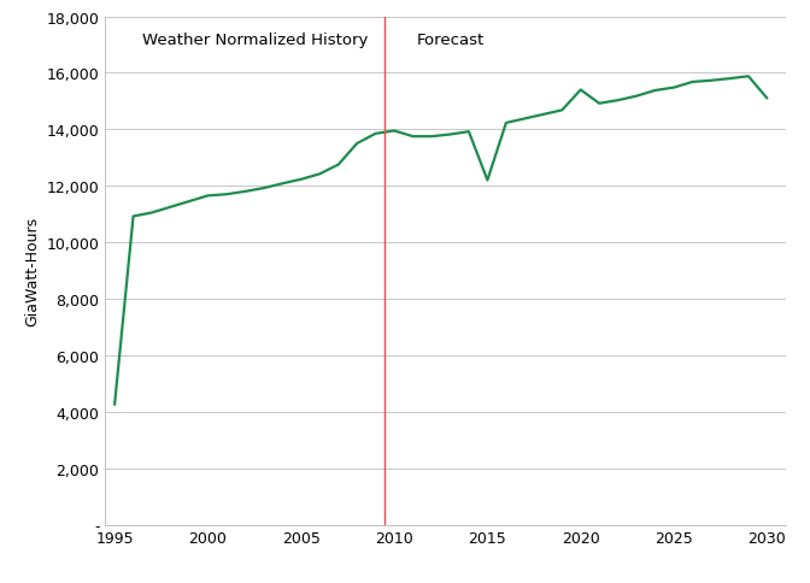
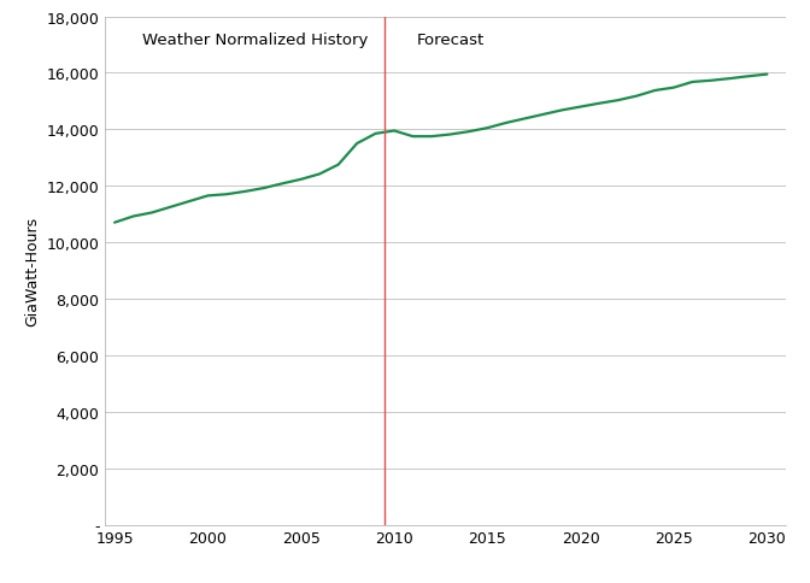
1995: 4,250 -> 10,700
2015: 12,200 -> 14,050
2020: 15,400 -> 14,800
2030: 15,100 -> 15,950
